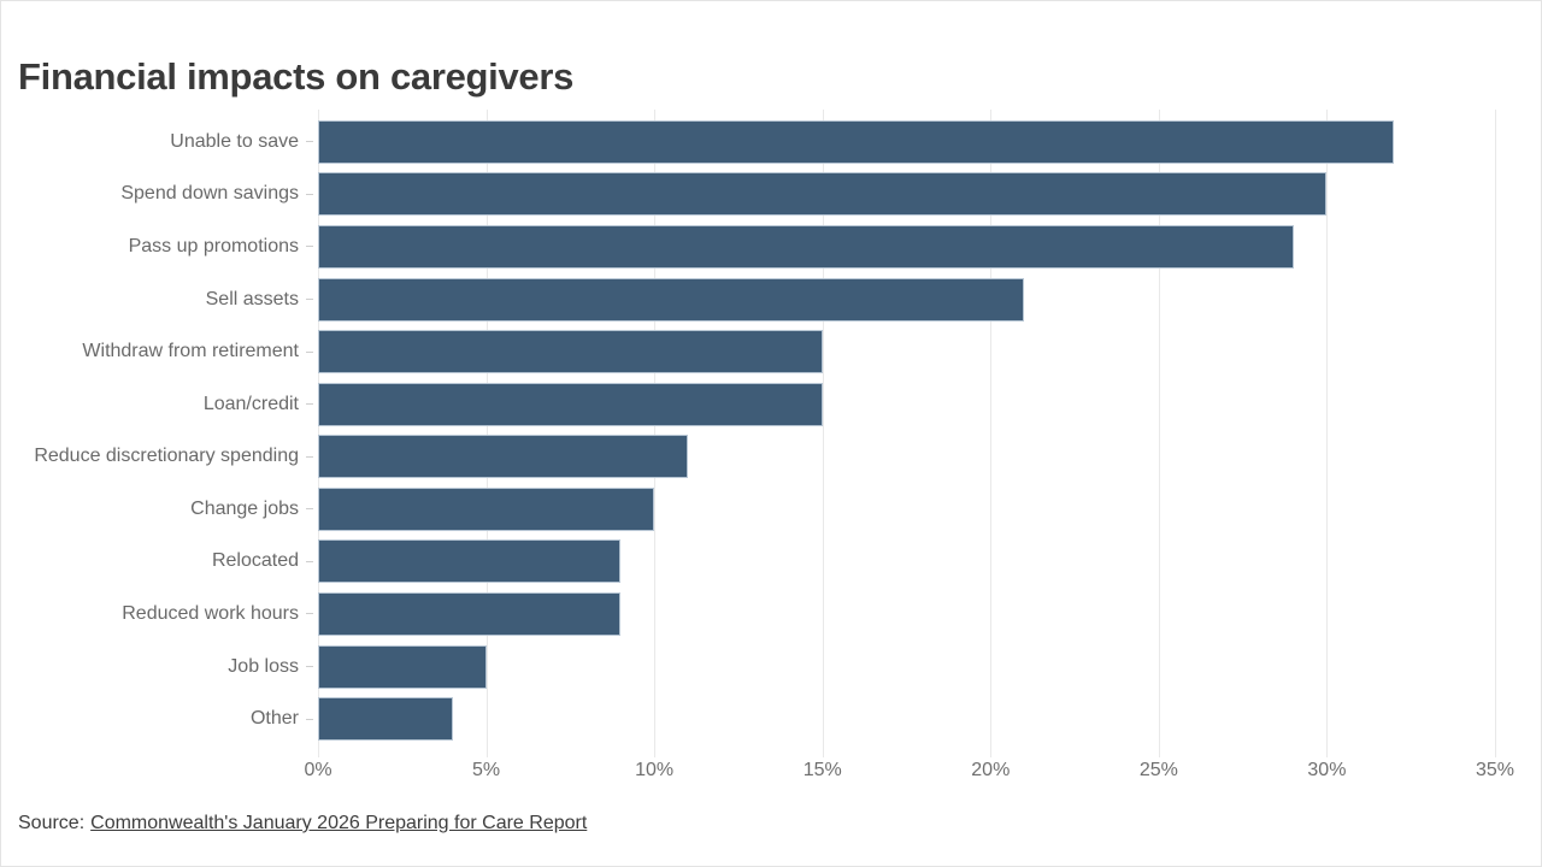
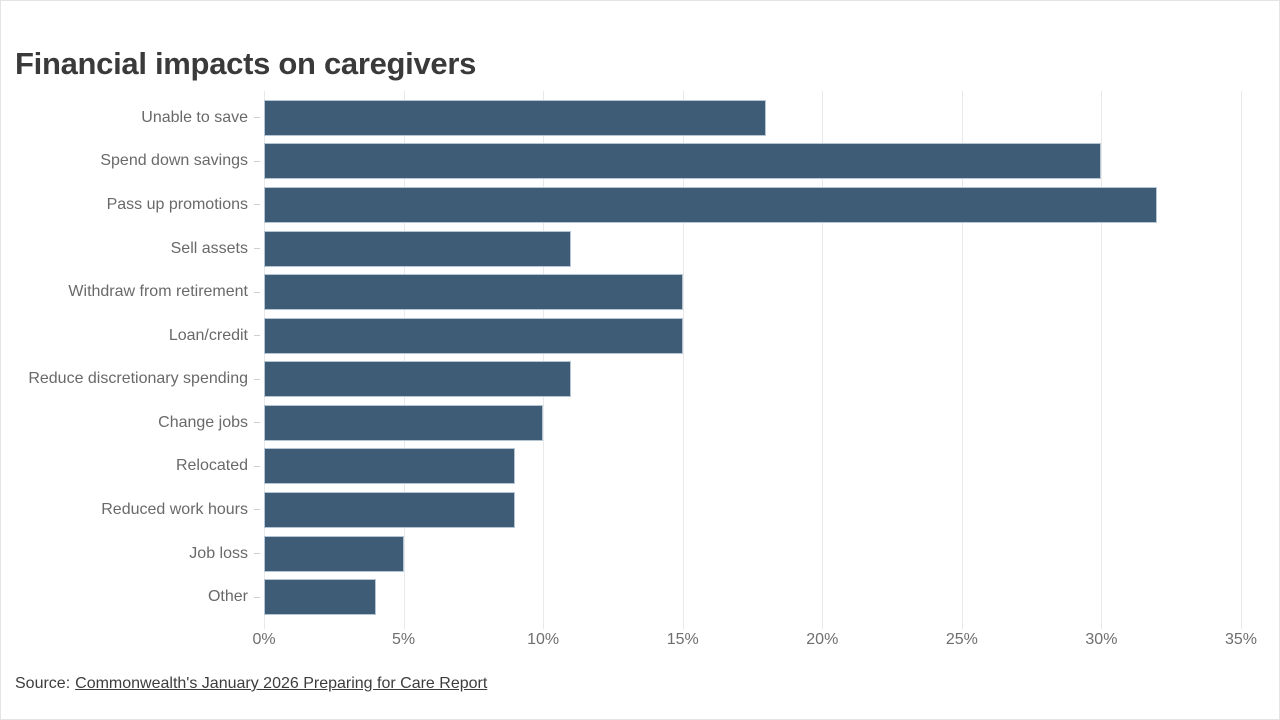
Unable to save: 32% -> 18%
Pass up promotions: 29% -> 32%
Sell assets: 21% -> 11%
